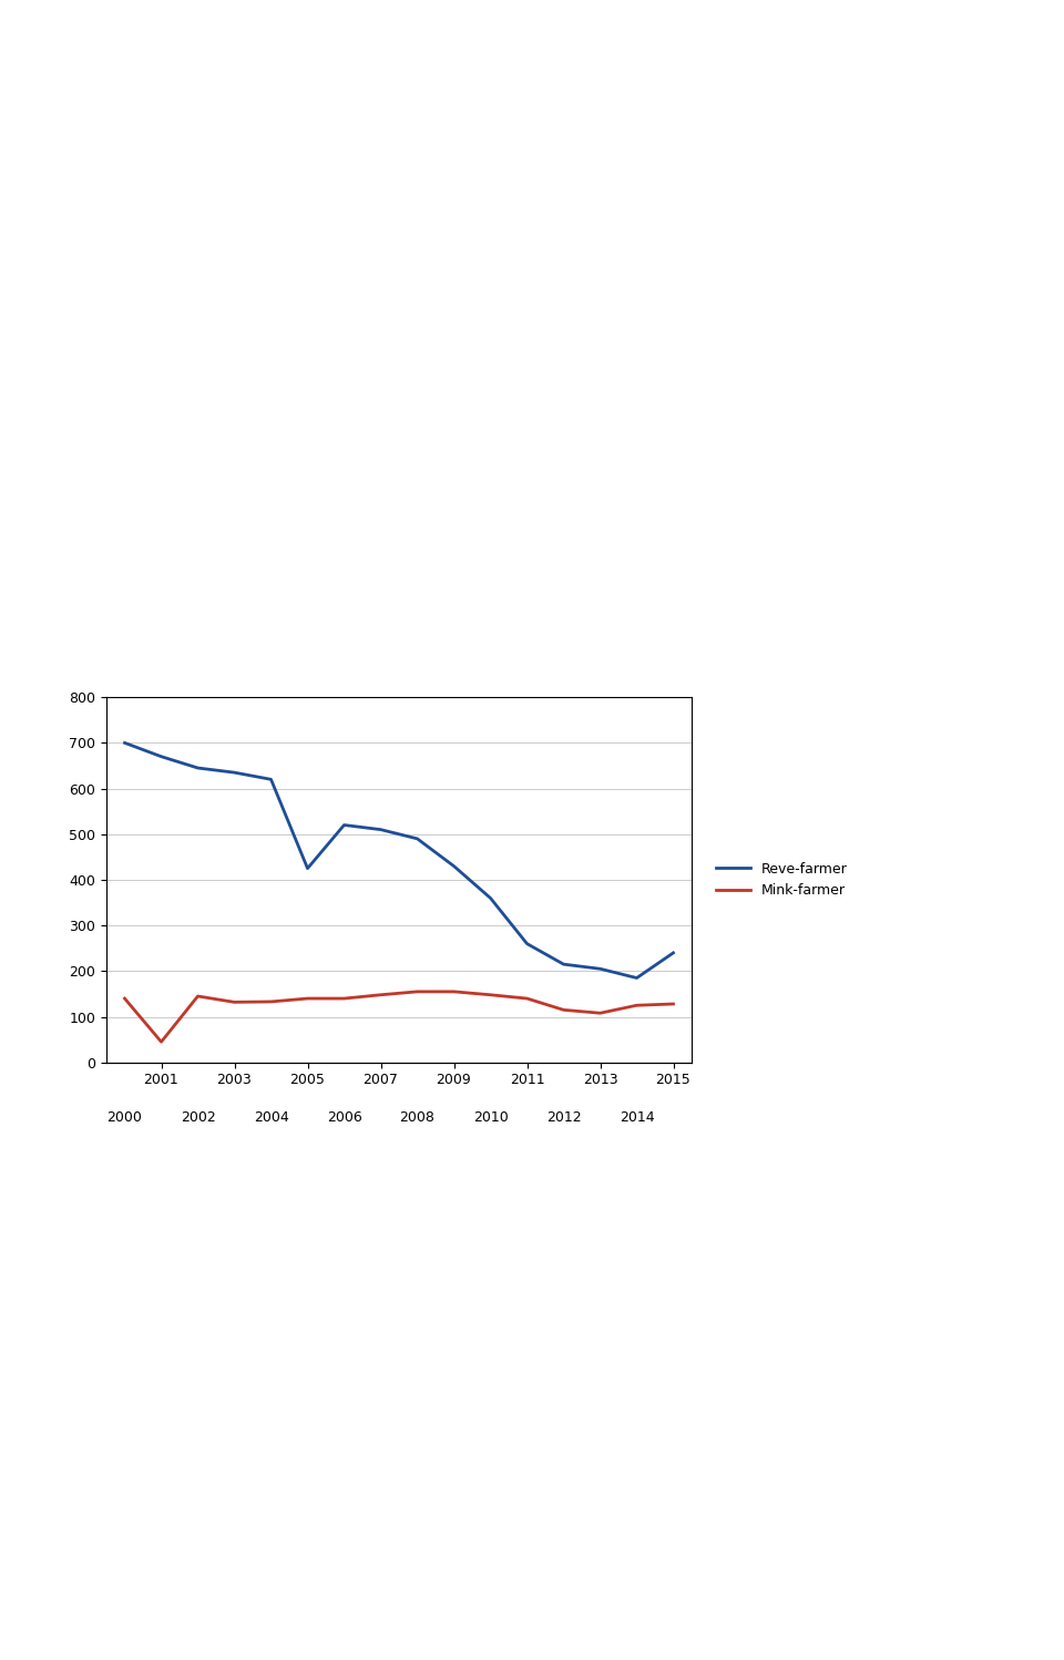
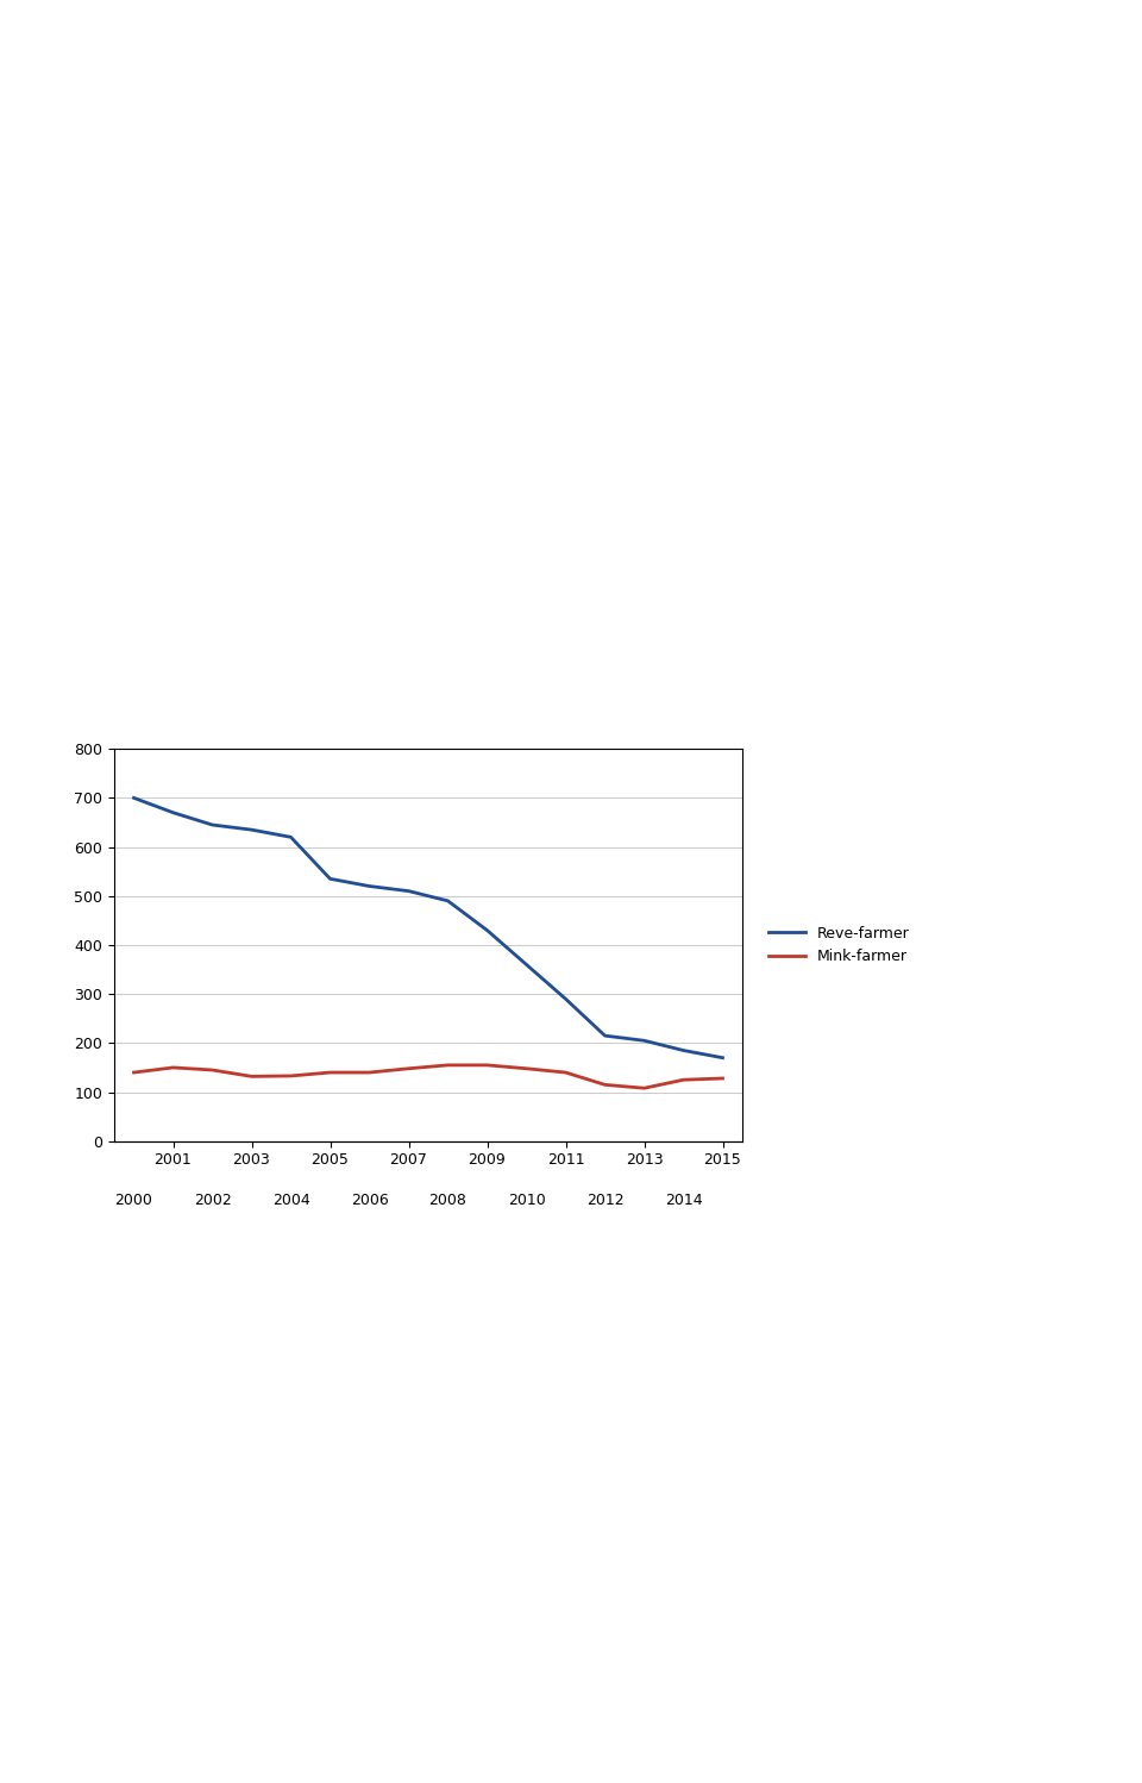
Mink-farmer/2001: 45 -> 150
Reve-farmer/2005: 425 -> 535
Reve-farmer/2011: 260 -> 290
Reve-farmer/2015: 240 -> 170
